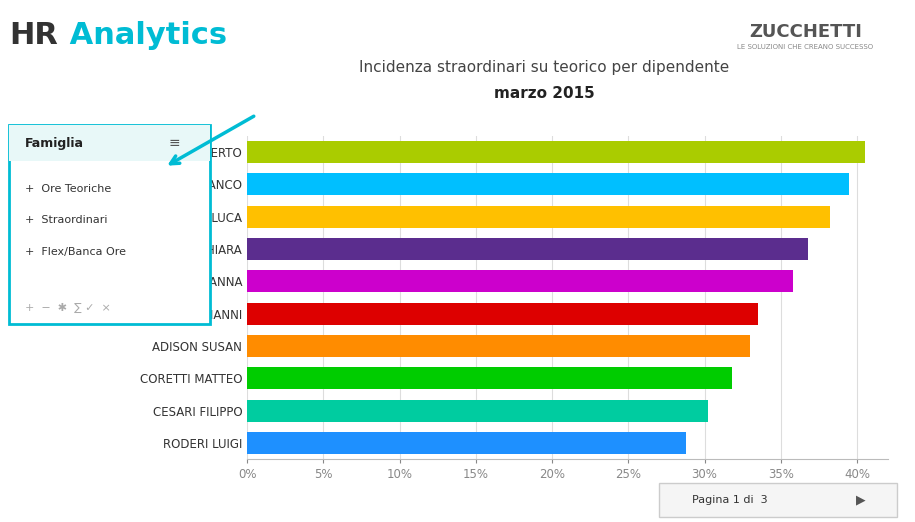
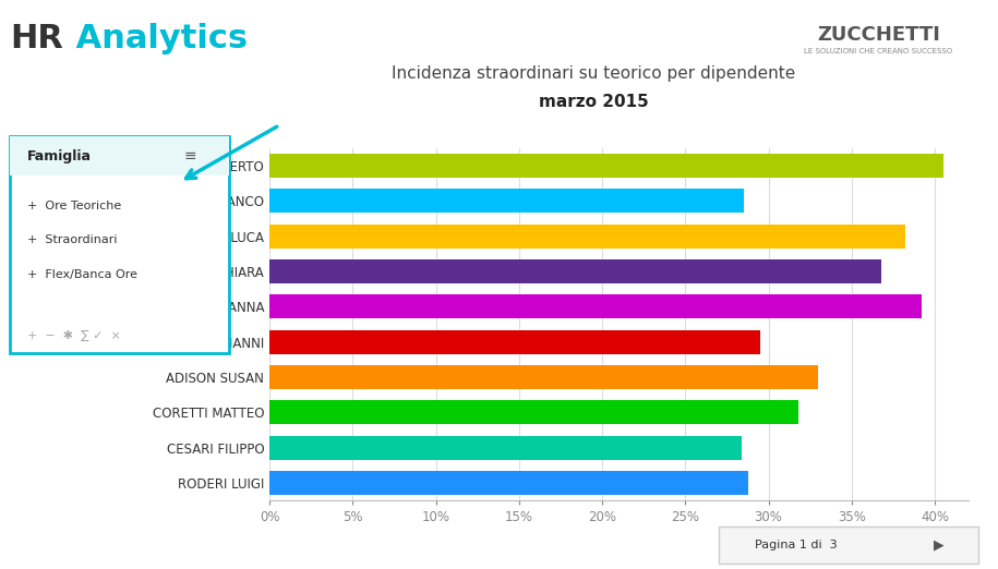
ROSSI GIANFRANCO: 39.5% -> 28.5%
RISI ANNA: 35.8% -> 39.2%
TASONI GIANNI: 33.5% -> 29.5%
CESARI FILIPPO: 30.2% -> 28.4%
